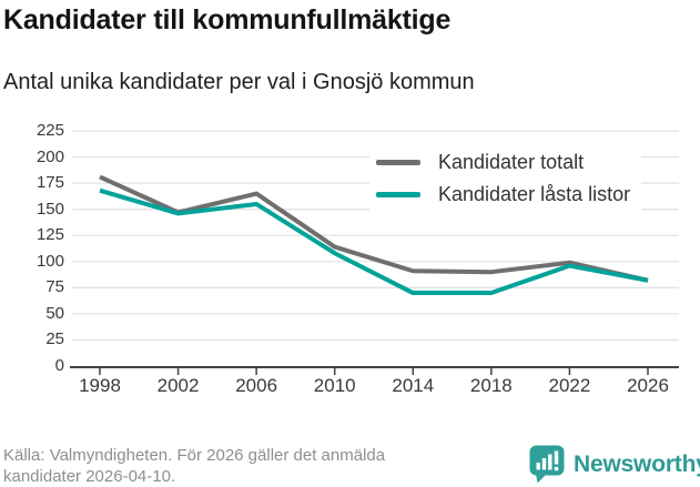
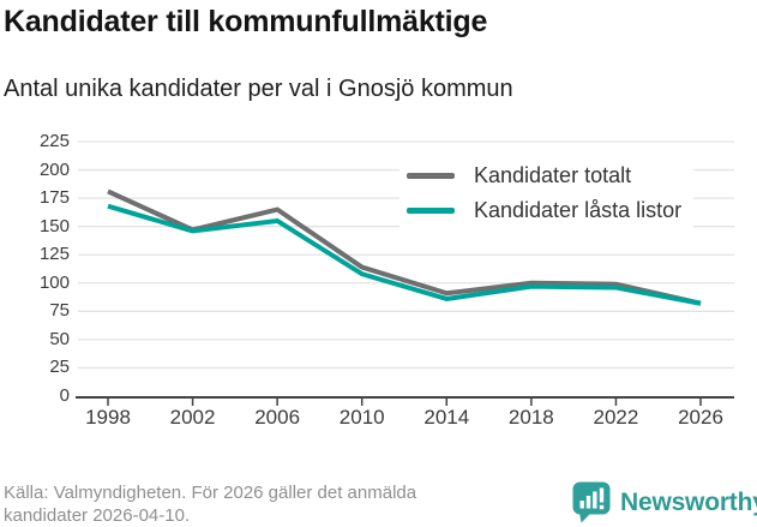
Kandidater låsta listor/2014: 70 -> 90
Kandidater totalt/2018: 90 -> 100
Kandidater låsta listor/2018: 70 -> 100
